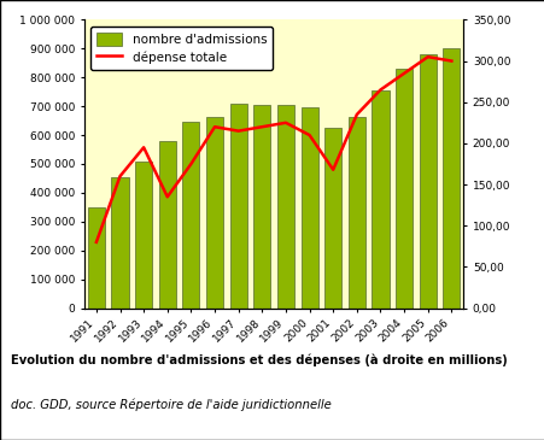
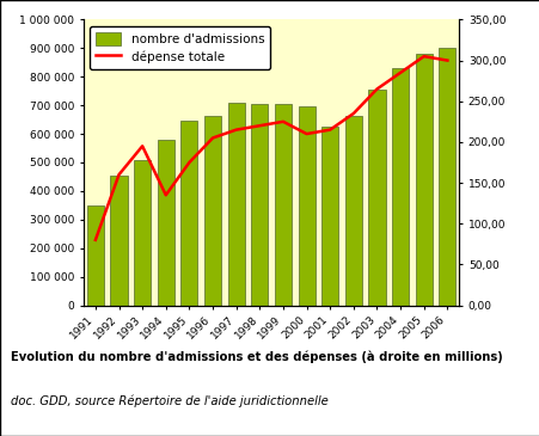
dépense totale/1996: 220 -> 205
dépense totale/2001: 168 -> 215
